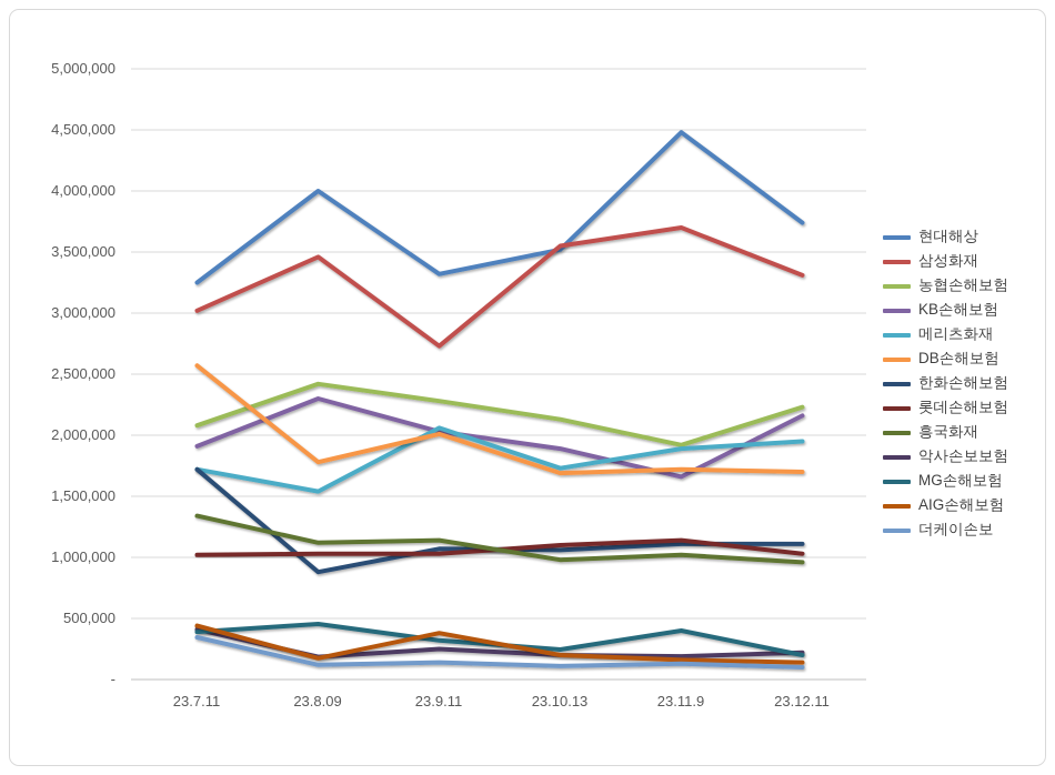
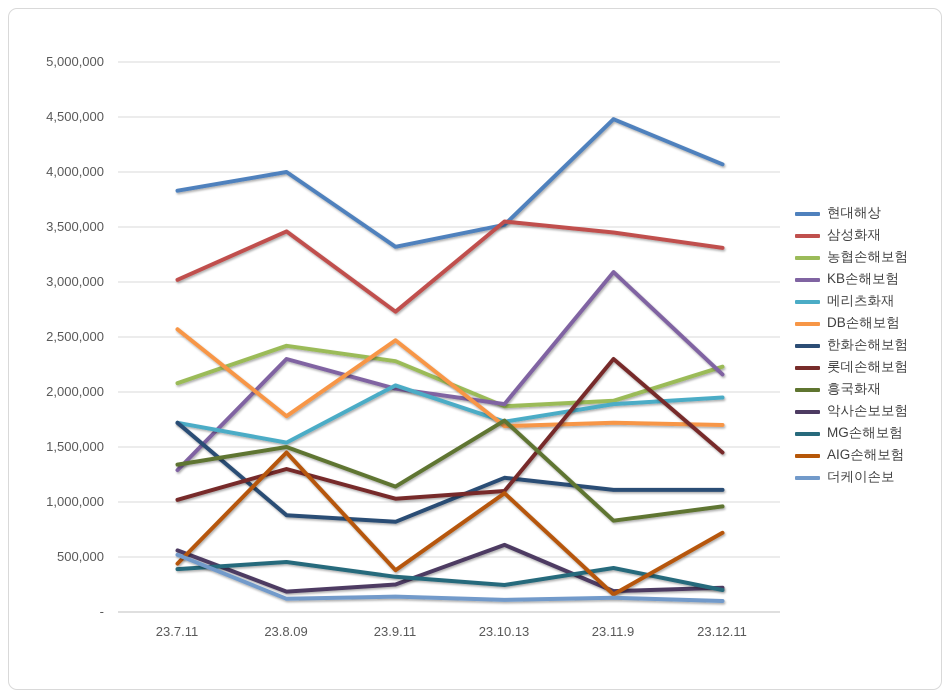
현대해상/23.7.11: 3250000 -> 3830000
KB손해보험/23.7.11: 1910000 -> 1290000
악사손보보험/23.7.11: 410000 -> 560000
더케이손보/23.7.11: 340000 -> 520000
롯데손해보험/23.8.09: 1030000 -> 1300000
흥국화재/23.8.09: 1120000 -> 1500000
AIG손해보험/23.8.09: 180000 -> 1450000
DB손해보험/23.9.11: 2010000 -> 2470000
한화손해보험/23.9.11: 1070000 -> 820000
농협손해보험/23.10.13: 2130000 -> 1870000
한화손해보험/23.10.13: 1060000 -> 1220000
흥국화재/23.10.13: 980000 -> 1740000
악사손보보험/23.10.13: 200000 -> 610000
AIG손해보험/23.10.13: 200000 -> 1080000
삼성화재/23.11.9: 3700000 -> 3450000
KB손해보험/23.11.9: 1660000 -> 3090000
롯데손해보험/23.11.9: 1140000 -> 2300000
흥국화재/23.11.9: 1020000 -> 830000
현대해상/23.12.11: 3740000 -> 4070000
롯데손해보험/23.12.11: 1030000 -> 1450000
AIG손해보험/23.12.11: 140000 -> 720000
